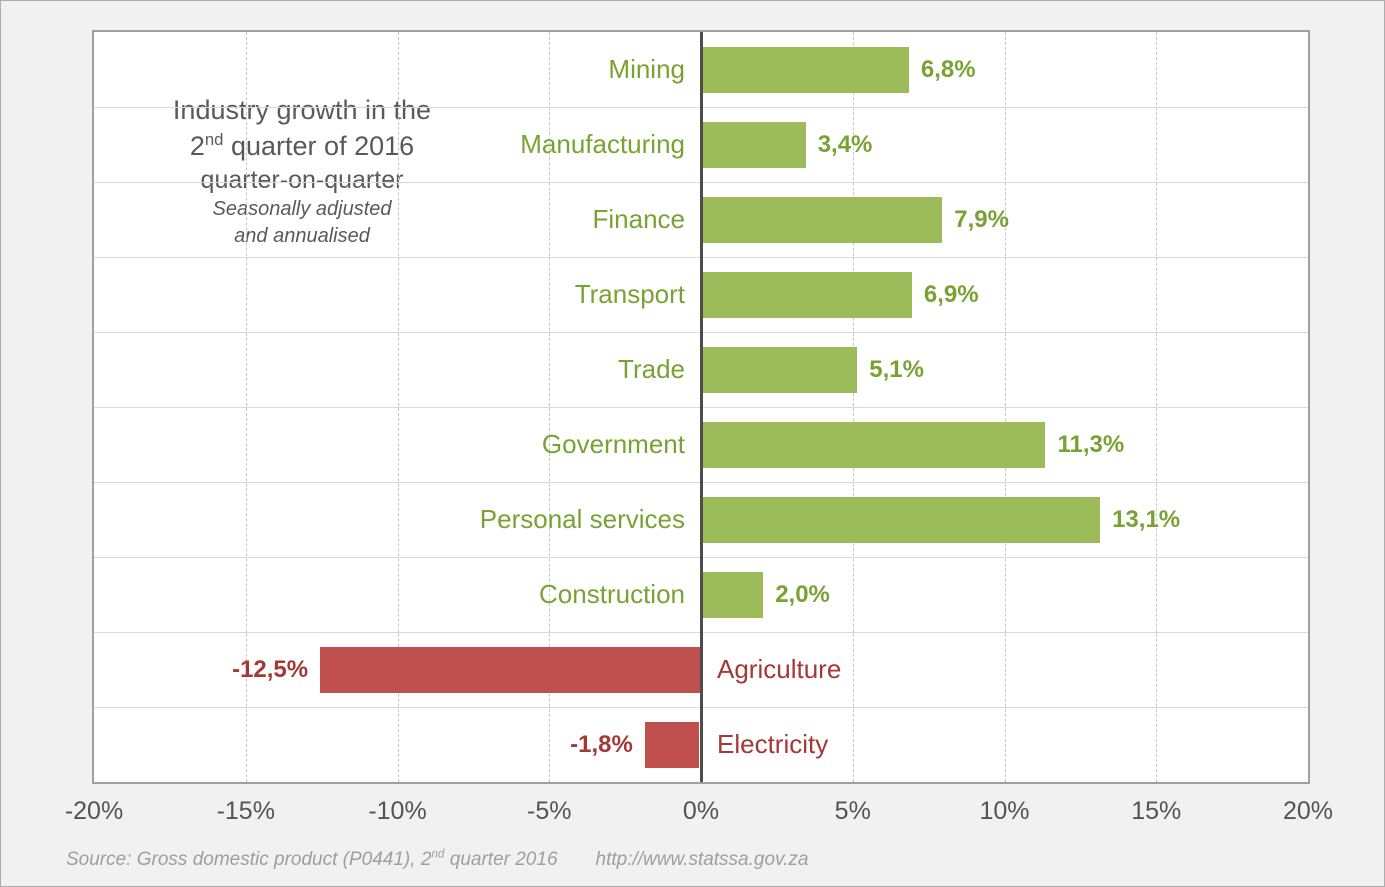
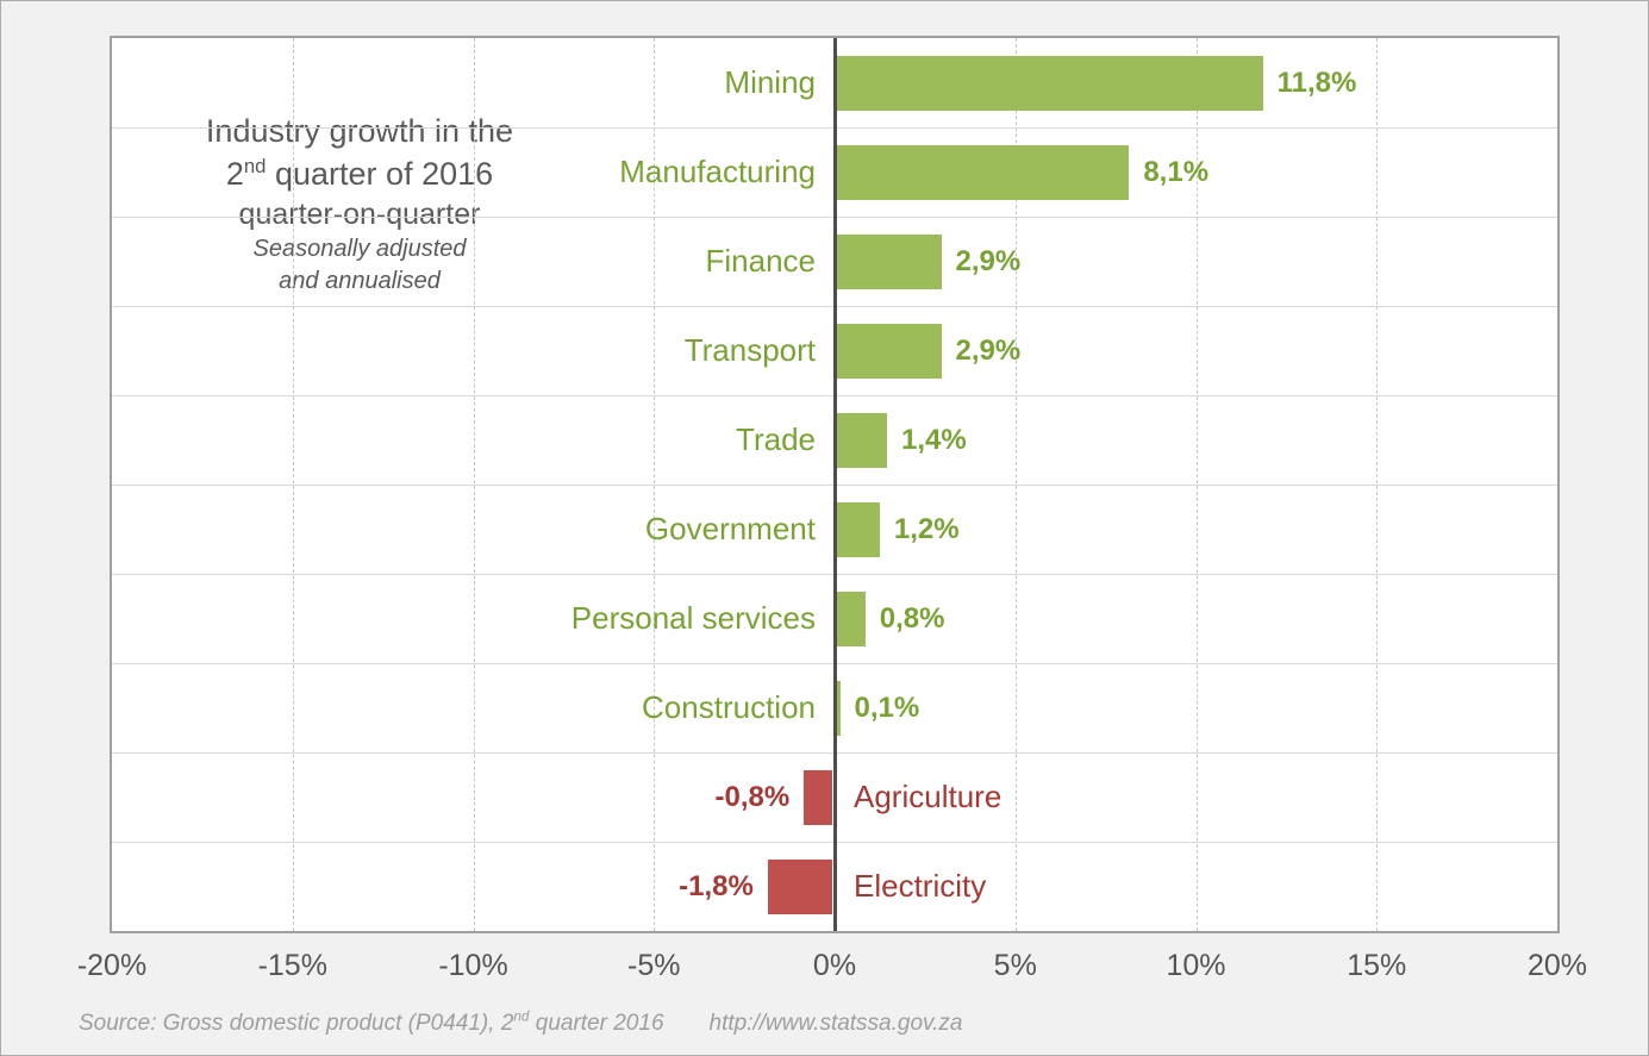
Mining: 6,8% -> 11,8%
Manufacturing: 3,4% -> 8,1%
Finance: 7,9% -> 2,9%
Transport: 6,9% -> 2,9%
Trade: 5,1% -> 1,4%
Government: 11,3% -> 1,2%
Personal services: 13,1% -> 0,8%
Construction: 2,0% -> 0,1%
Agriculture: -12,5% -> -0,8%
